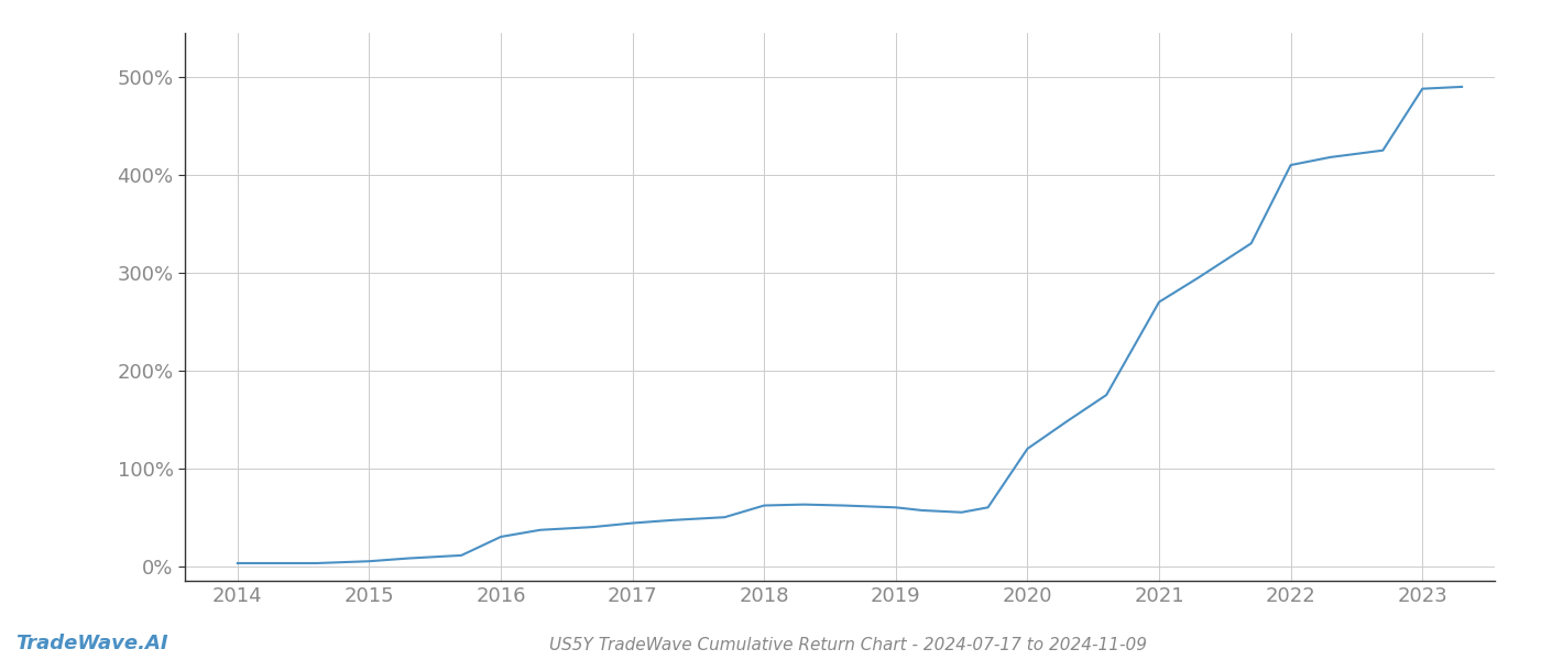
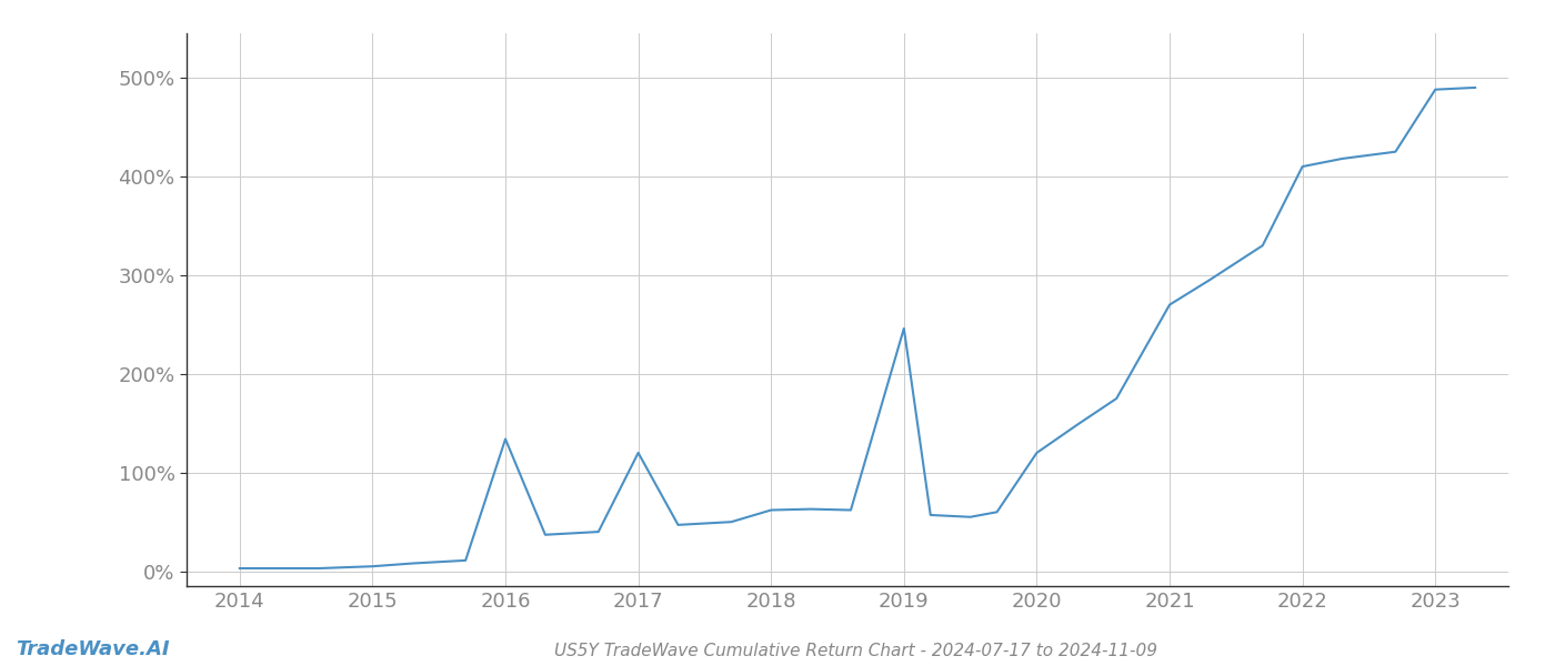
2016: 30% -> 134%
2017: 44% -> 120%
2019: 60% -> 246%
